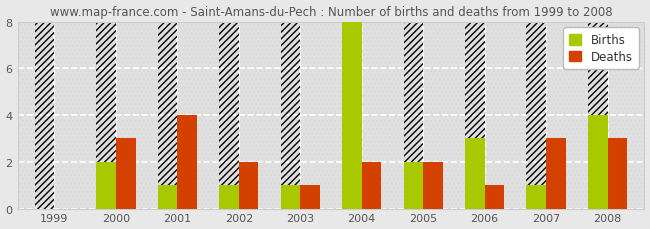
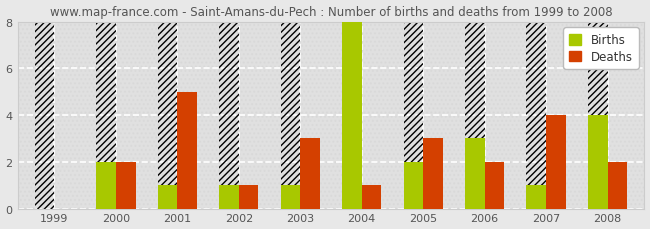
Deaths/2000: 3 -> 2
Deaths/2001: 4 -> 5
Deaths/2002: 2 -> 1
Deaths/2003: 1 -> 3
Deaths/2004: 2 -> 1
Deaths/2005: 2 -> 3
Deaths/2006: 1 -> 2
Deaths/2007: 3 -> 4
Deaths/2008: 3 -> 2
